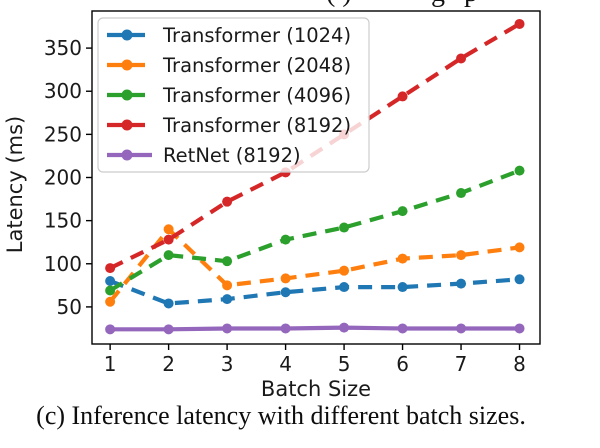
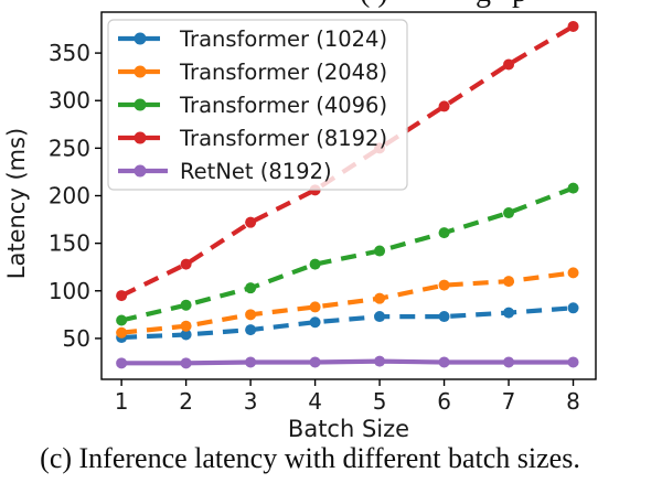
Transformer (1024)/1: 80 -> 50
Transformer (2048)/2: 140 -> 60
Transformer (4096)/2: 110 -> 80
